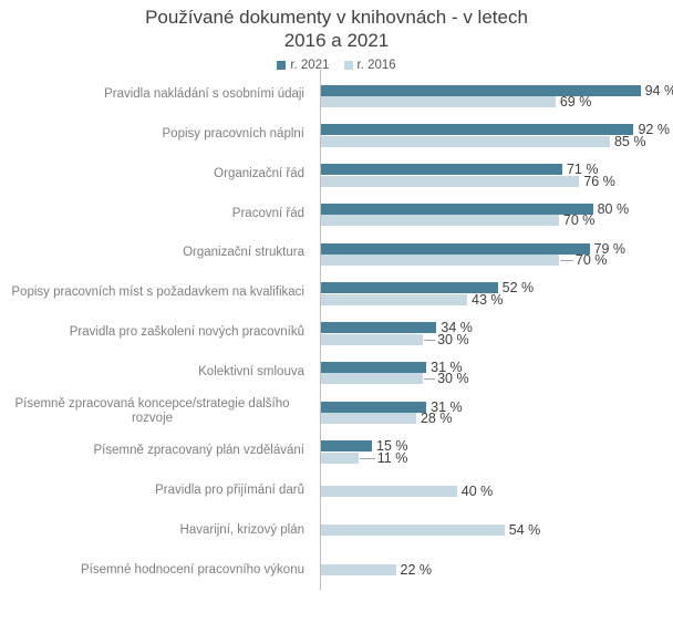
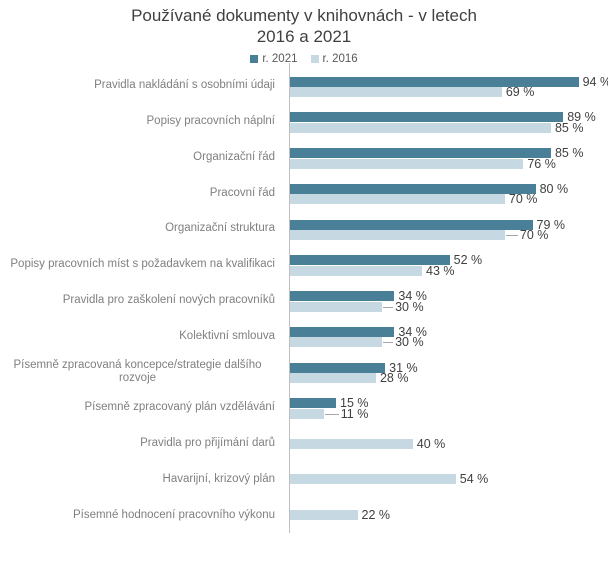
r. 2021/Popisy pracovních náplní: 92 -> 89
r. 2021/Organizační řád: 71 -> 85
r. 2021/Kolektivní smlouva: 31 -> 34
